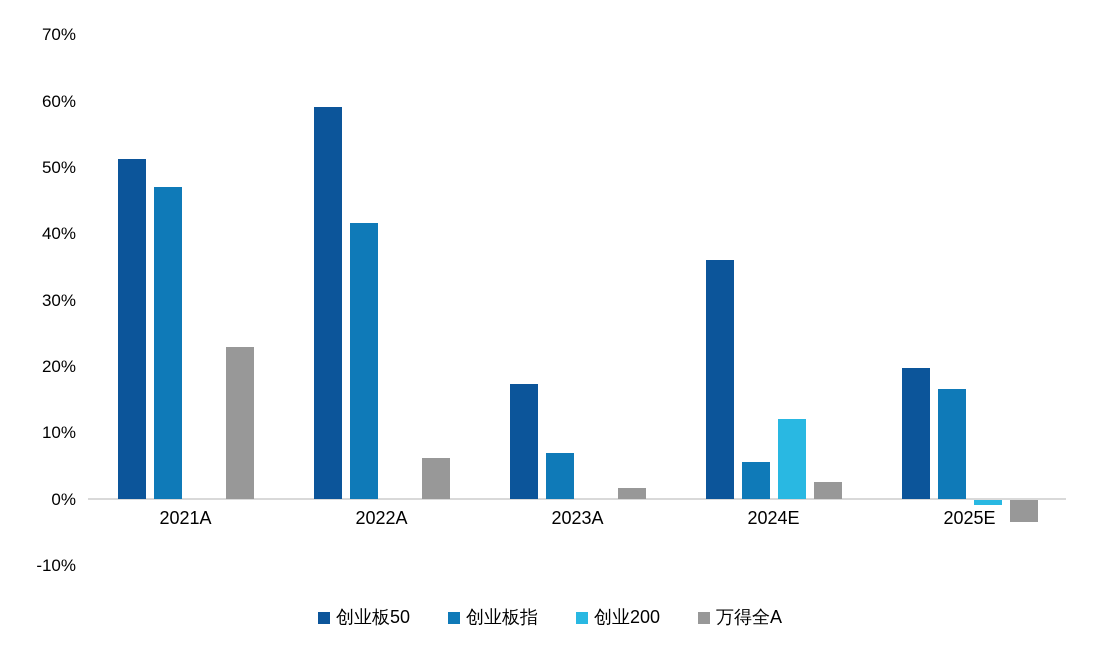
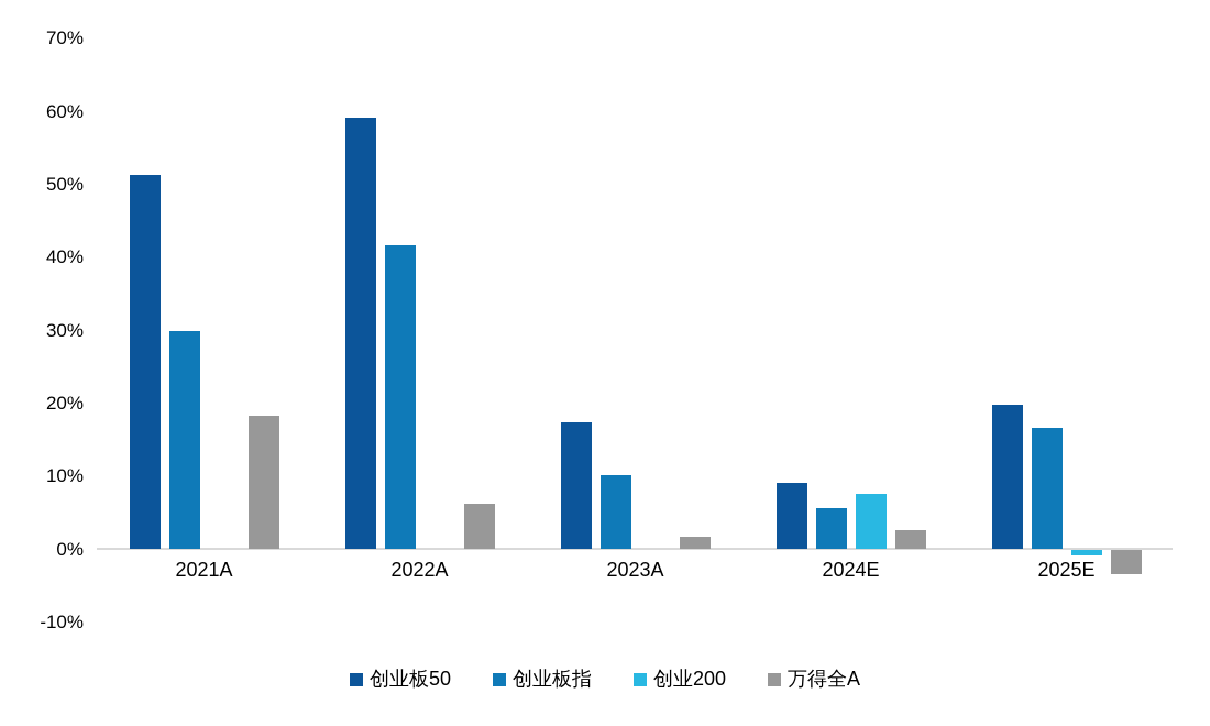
创业板指/2021A: 47% -> 30%
万得全A/2021A: 23% -> 18%
创业板指/2023A: 7% -> 10%
创业板50/2024E: 36% -> 9%
创业200/2024E: 12% -> 8%
